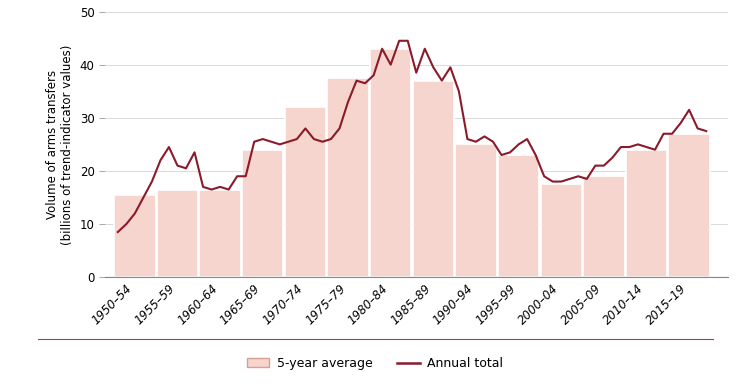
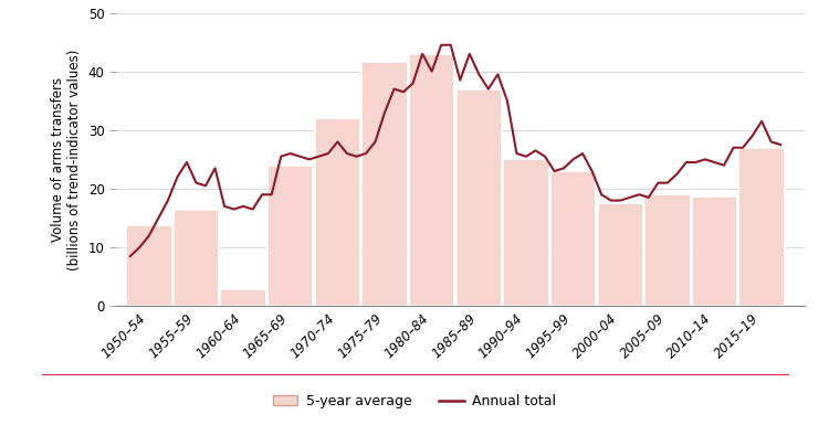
5-year average/1950–54: 15.5 -> 13.8
5-year average/1960–64: 16.5 -> 2.8
5-year average/1975–79: 37.5 -> 41.6
5-year average/2010–14: 24.0 -> 18.6
